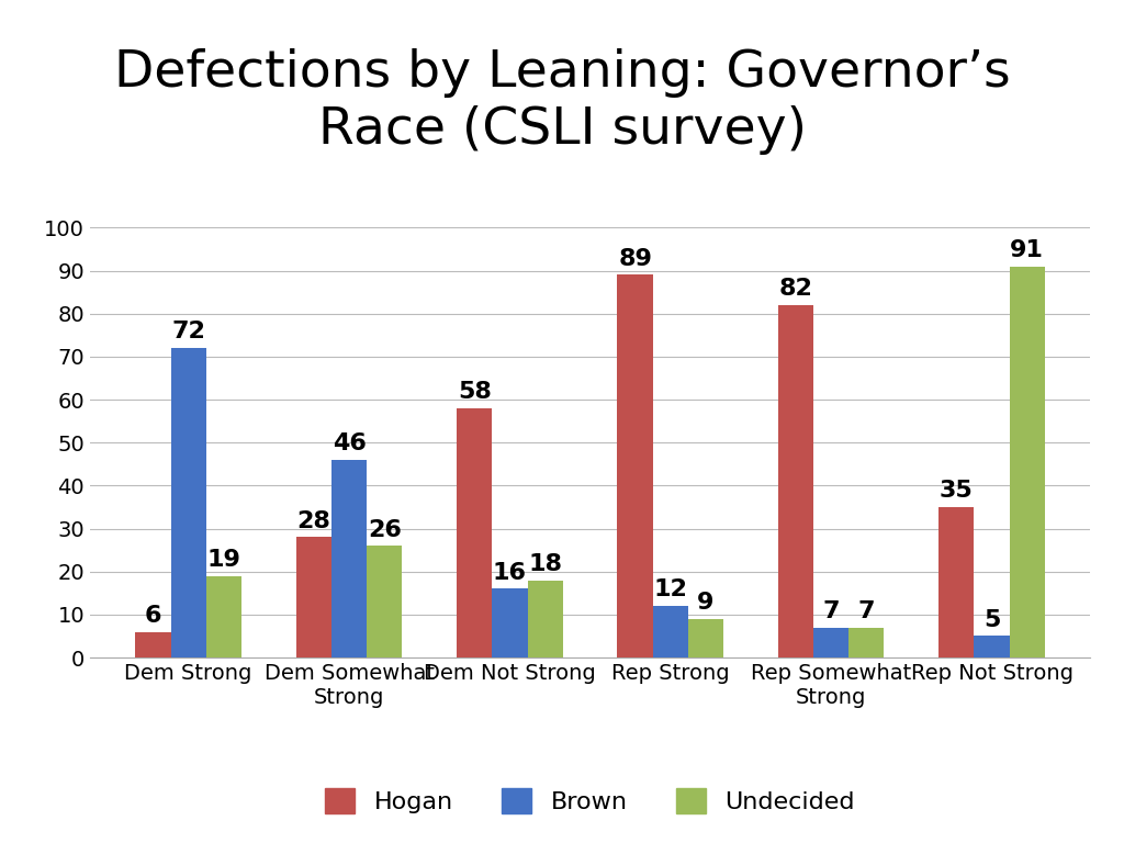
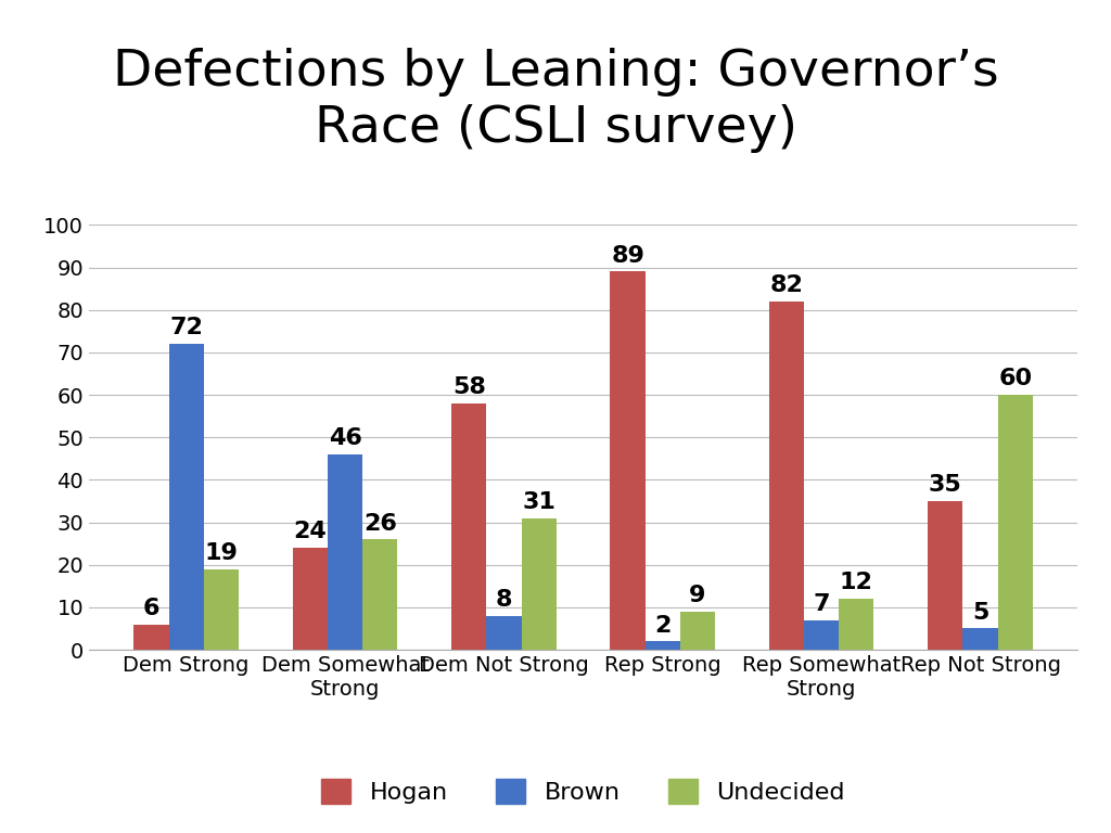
Hogan/Dem Somewhat Strong: 28 -> 24
Brown/Dem Not Strong: 16 -> 8
Undecided/Dem Not Strong: 18 -> 31
Brown/Rep Strong: 12 -> 2
Undecided/Rep Somewhat Strong: 7 -> 12
Undecided/Rep Not Strong: 91 -> 60
